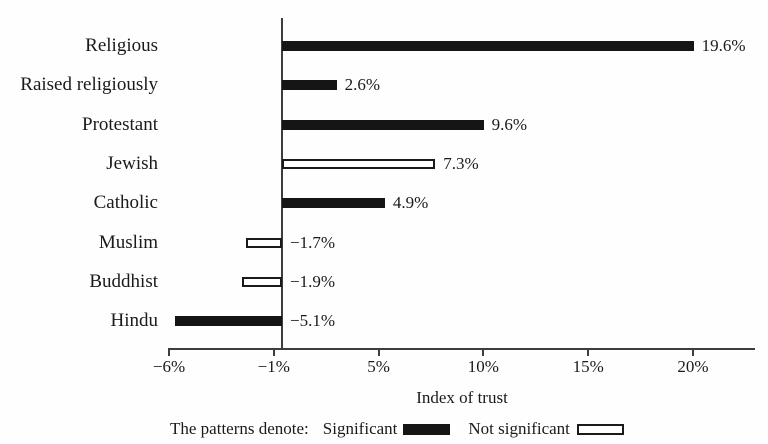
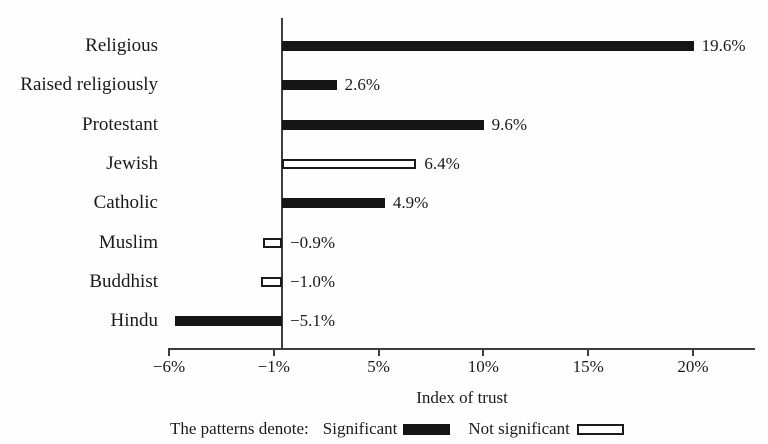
Jewish: 7.3% -> 6.4%
Muslim: −1.7% -> −0.9%
Buddhist: −1.9% -> −1.0%
